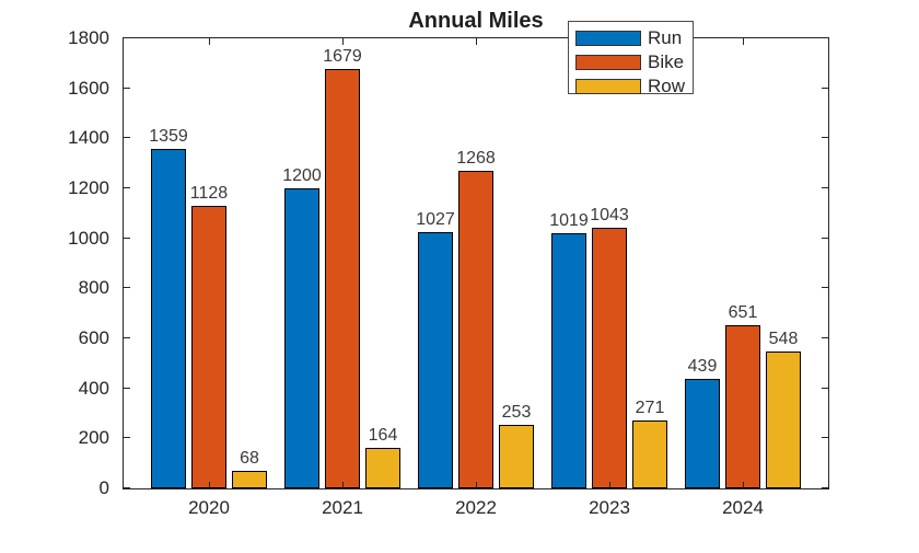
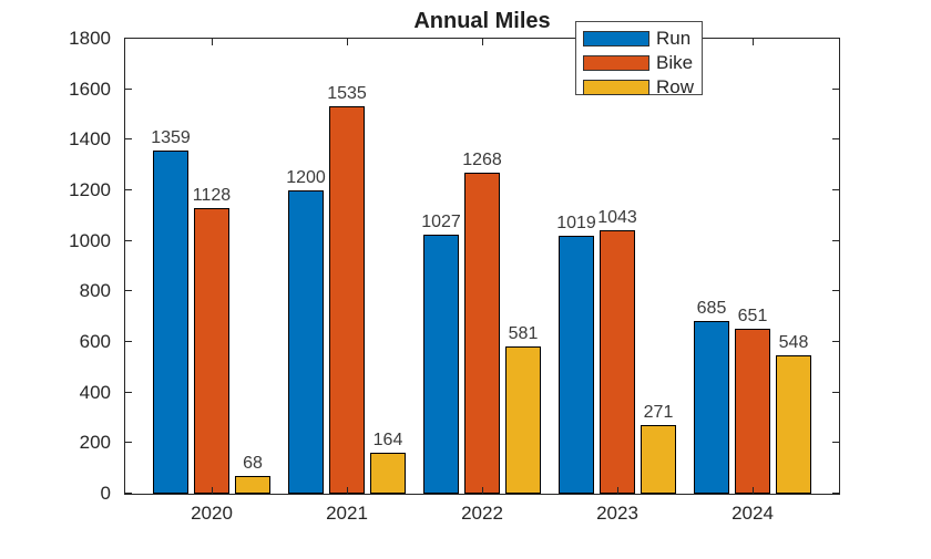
Bike/2021: 1679 -> 1535
Row/2022: 253 -> 581
Run/2024: 439 -> 685
